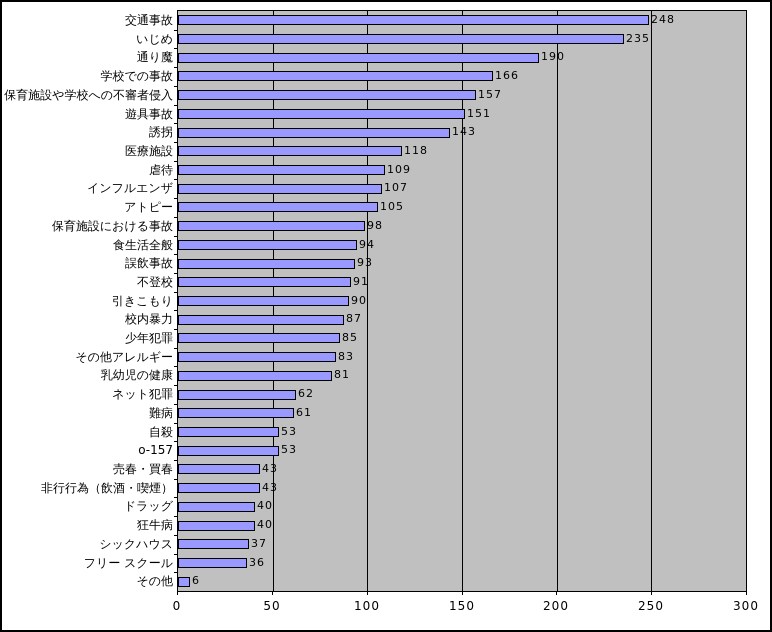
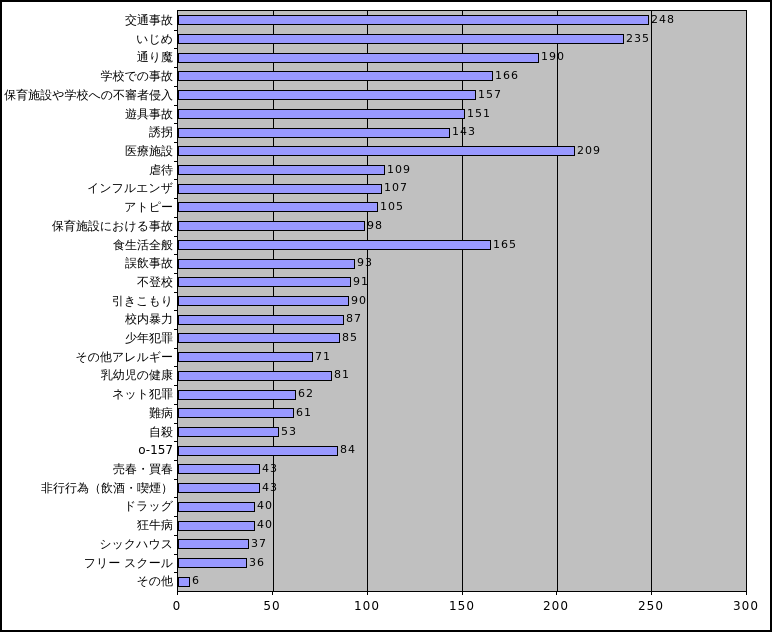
医療施設: 118 -> 209
食生活全般: 94 -> 165
その他アレルギー: 83 -> 71
o-157: 53 -> 84
